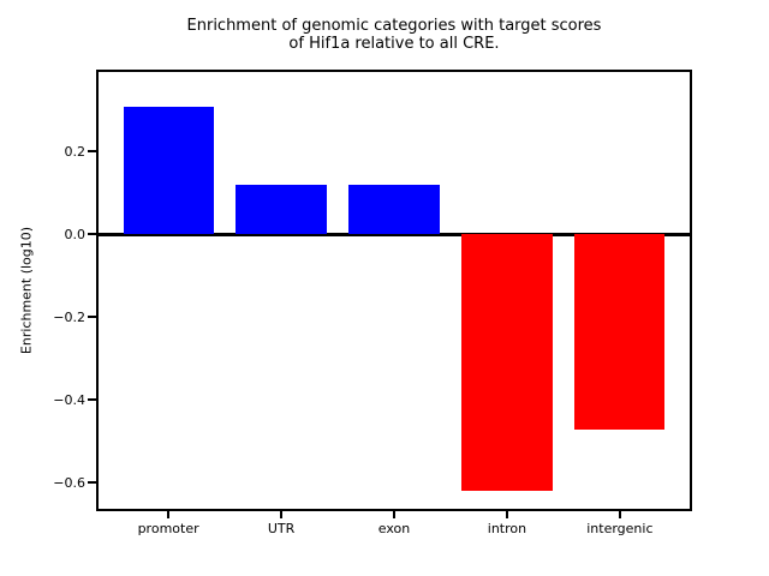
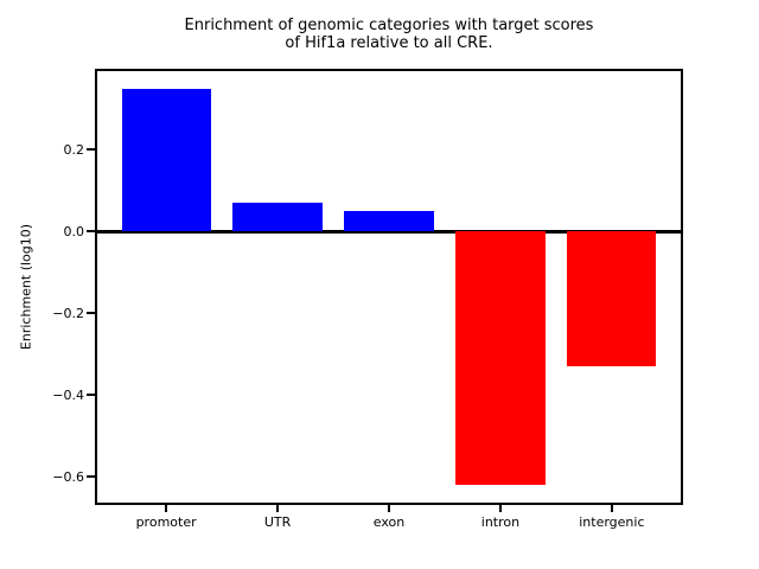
promoter: 0.31 -> 0.35
UTR: 0.12 -> 0.07
exon: 0.12 -> 0.05
intergenic: -0.47 -> -0.33
